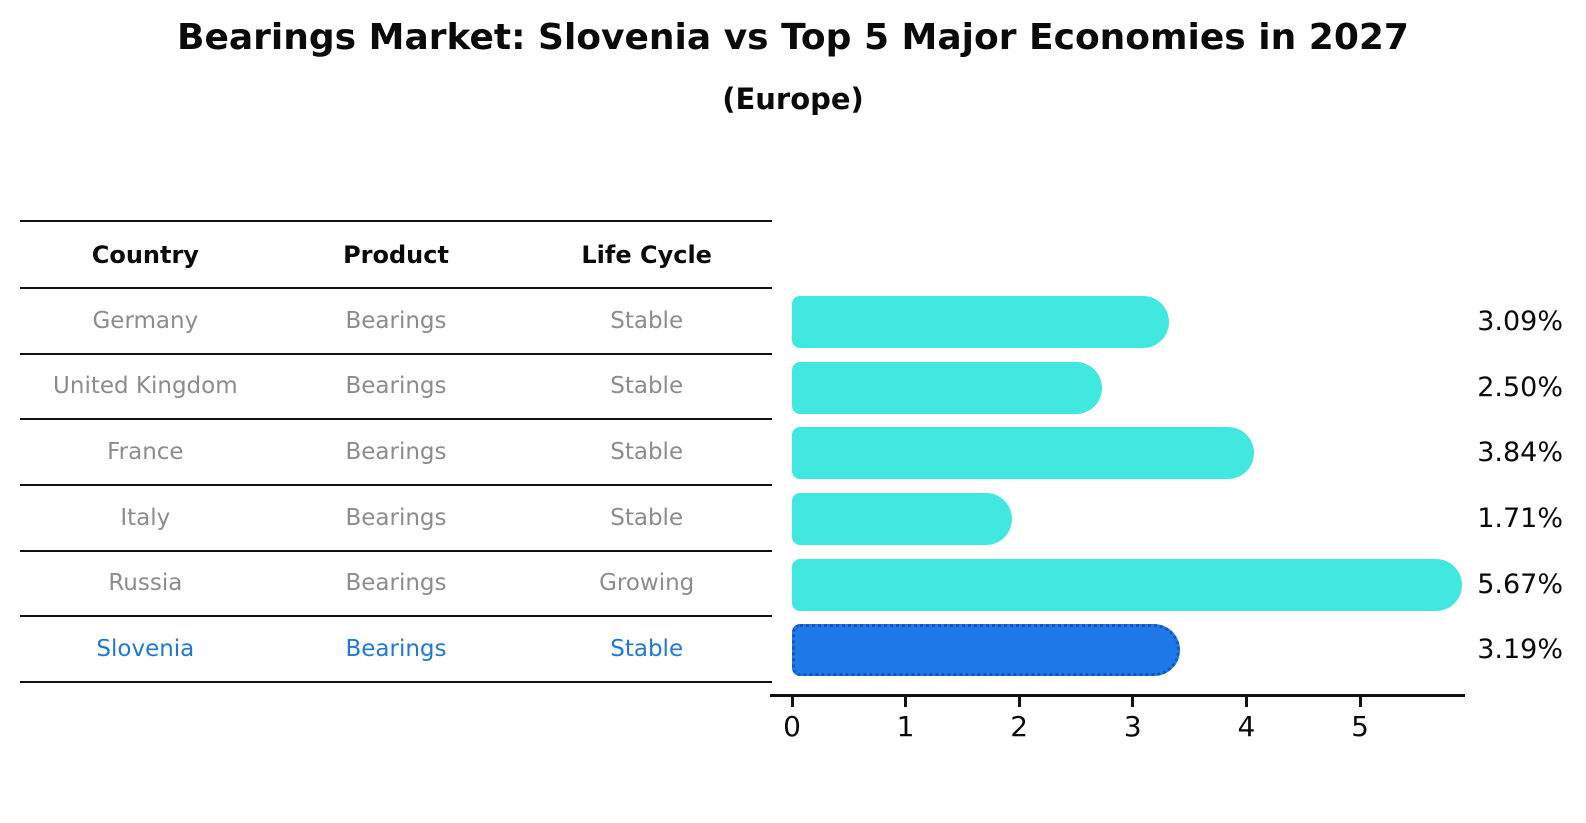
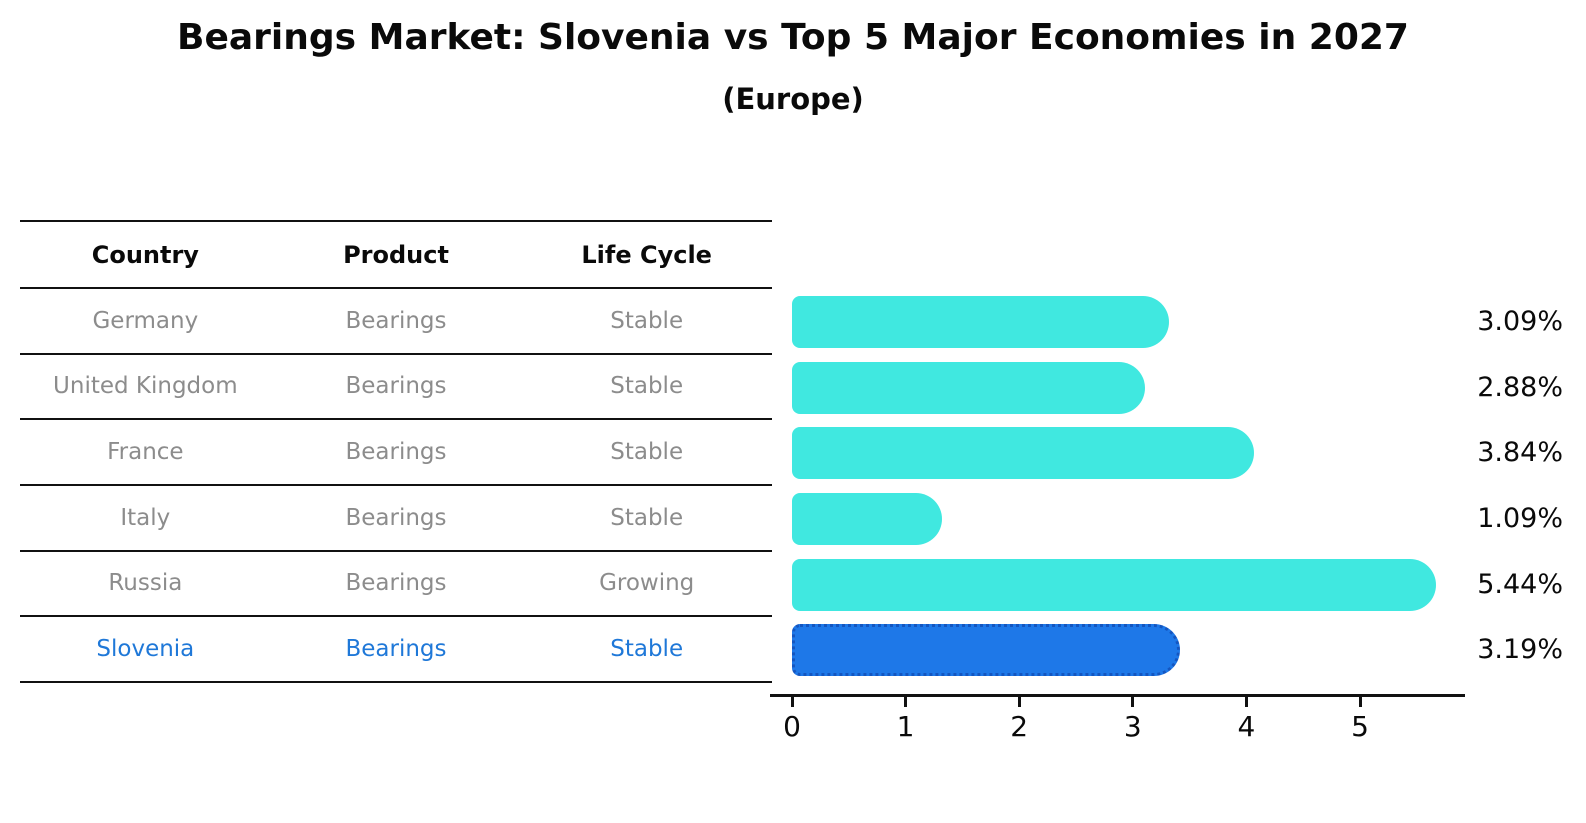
United Kingdom: 2.50% -> 2.88%
Italy: 1.71% -> 1.09%
Russia: 5.67% -> 5.44%
